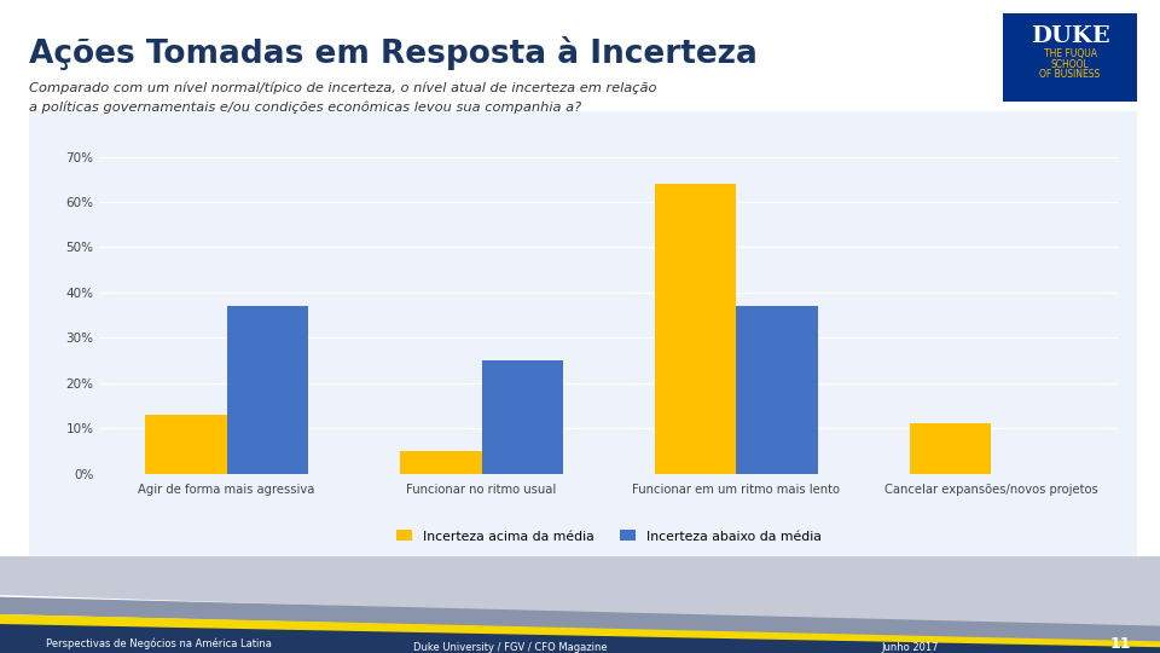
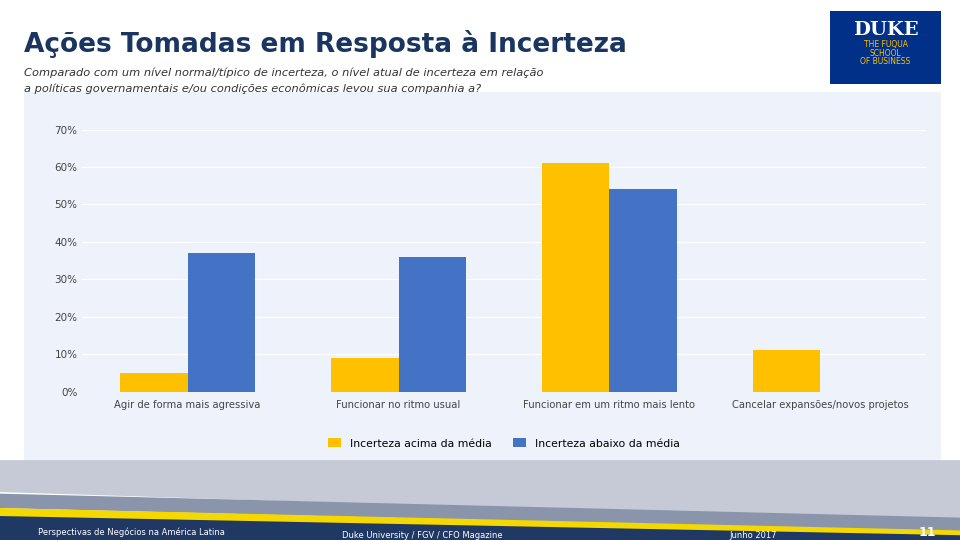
Incerteza acima da média/Agir de forma mais agressiva: 13% -> 5%
Incerteza acima da média/Funcionar no ritmo usual: 5% -> 9%
Incerteza abaixo da média/Funcionar no ritmo usual: 25% -> 36%
Incerteza acima da média/Funcionar em um ritmo mais lento: 64% -> 61%
Incerteza abaixo da média/Funcionar em um ritmo mais lento: 37% -> 54%
